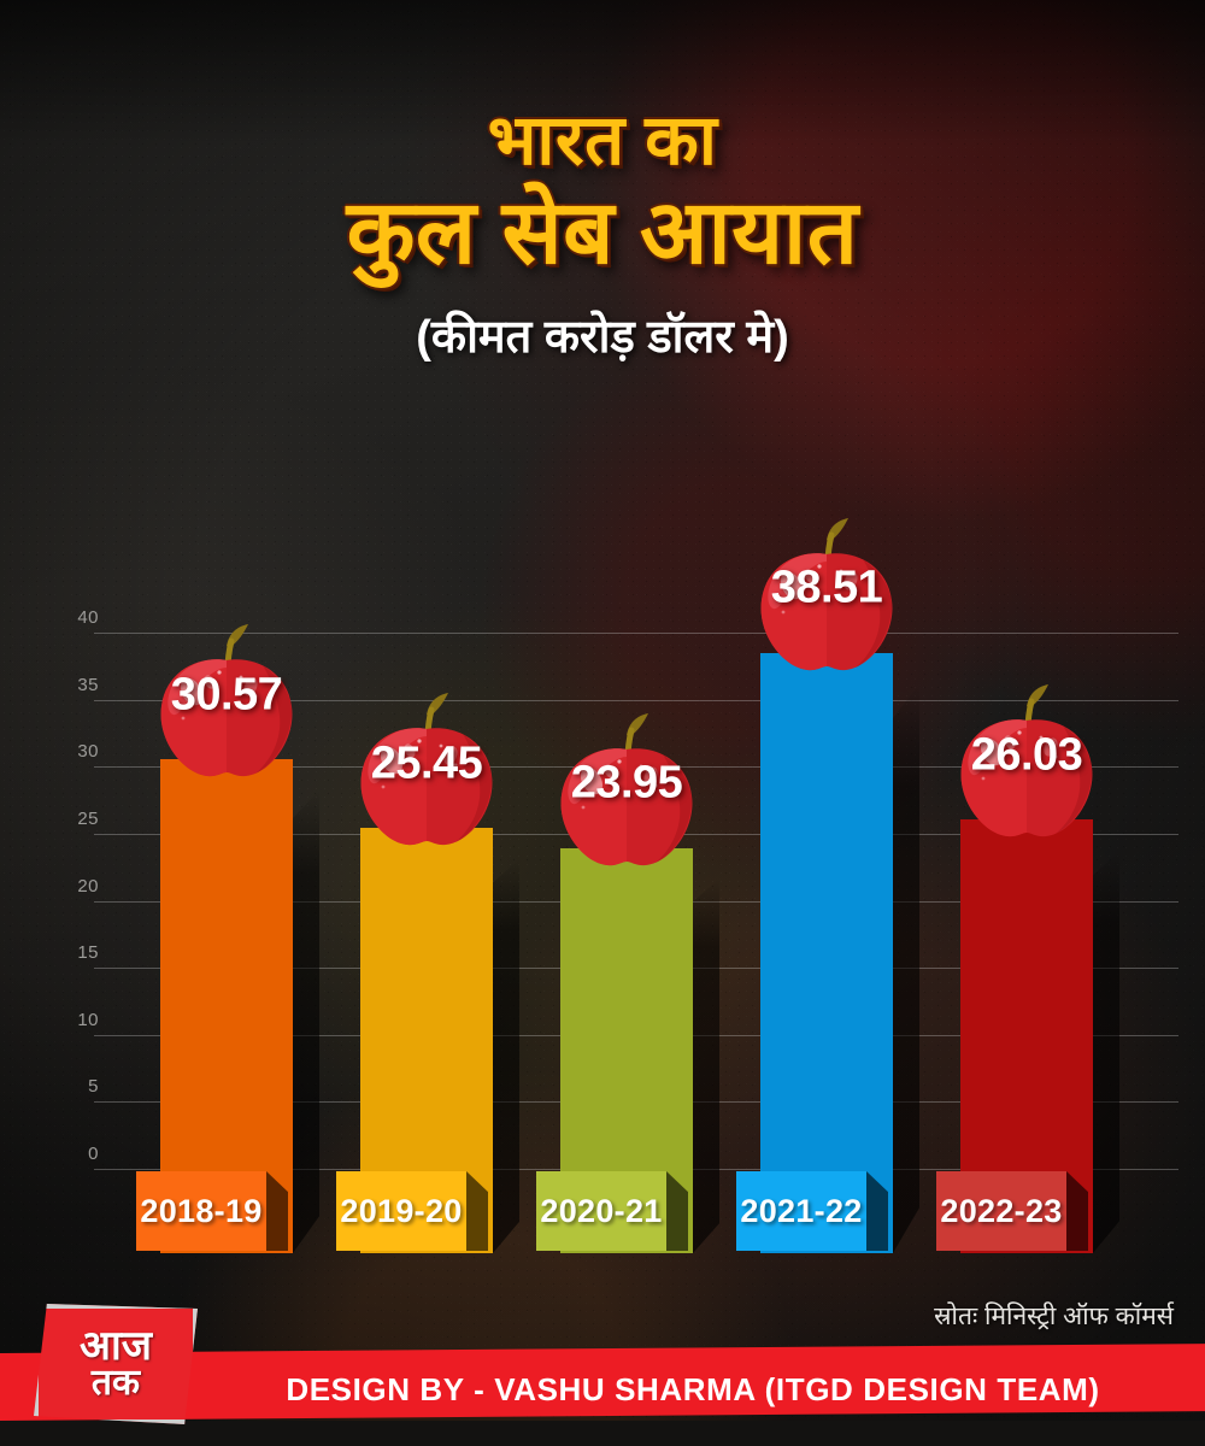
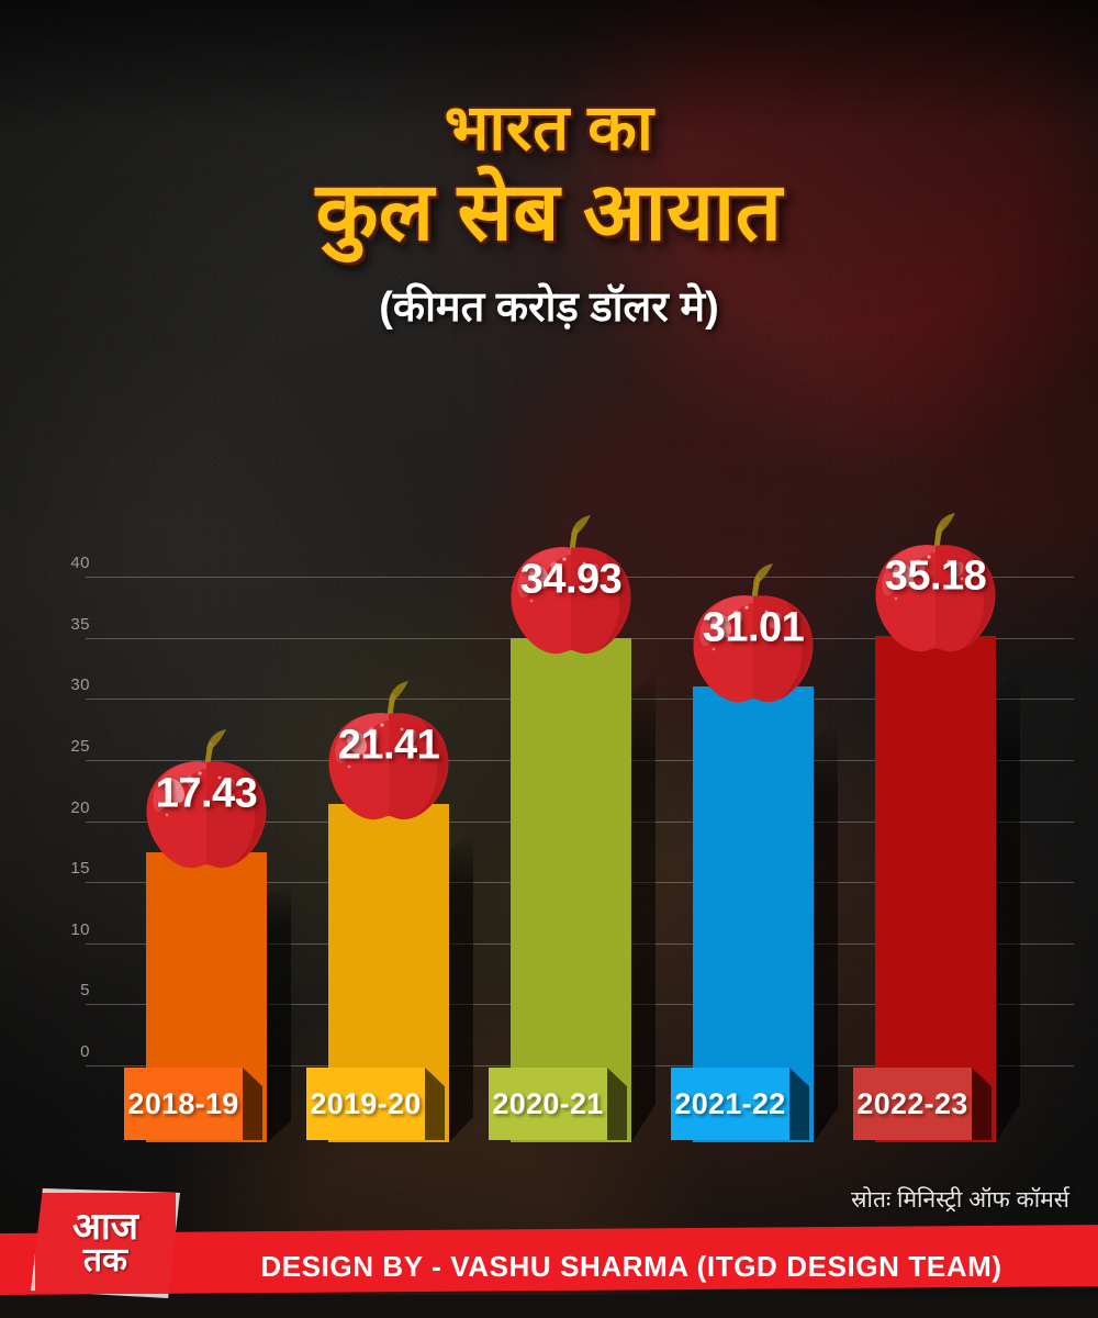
2018-19: 30.57 -> 17.43
2019-20: 25.45 -> 21.41
2020-21: 23.95 -> 34.93
2021-22: 38.51 -> 31.01
2022-23: 26.03 -> 35.18
